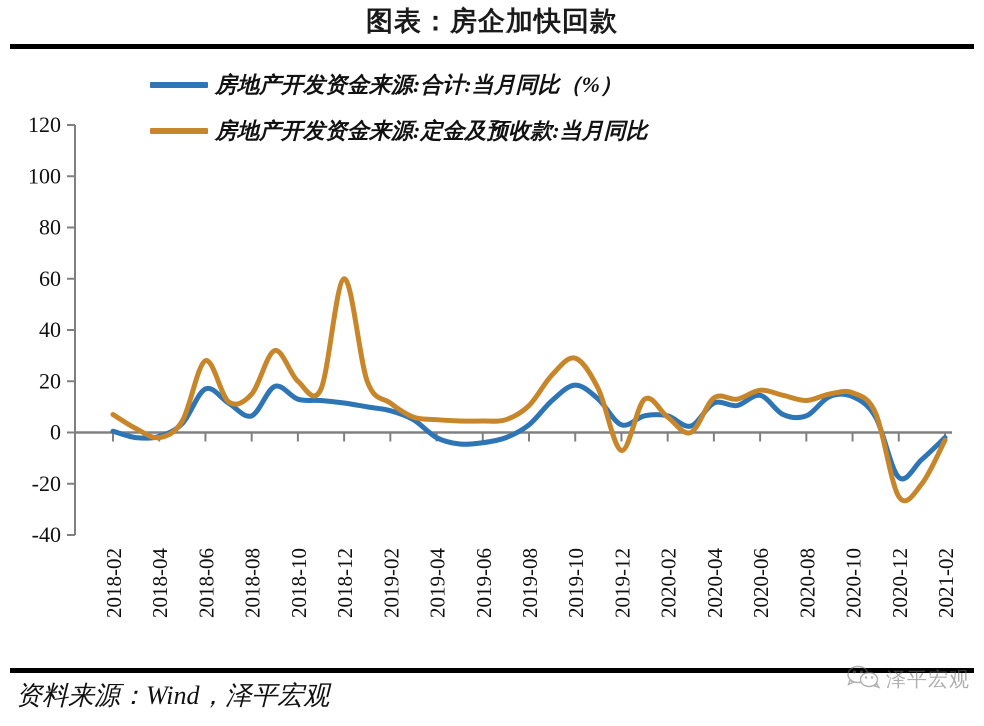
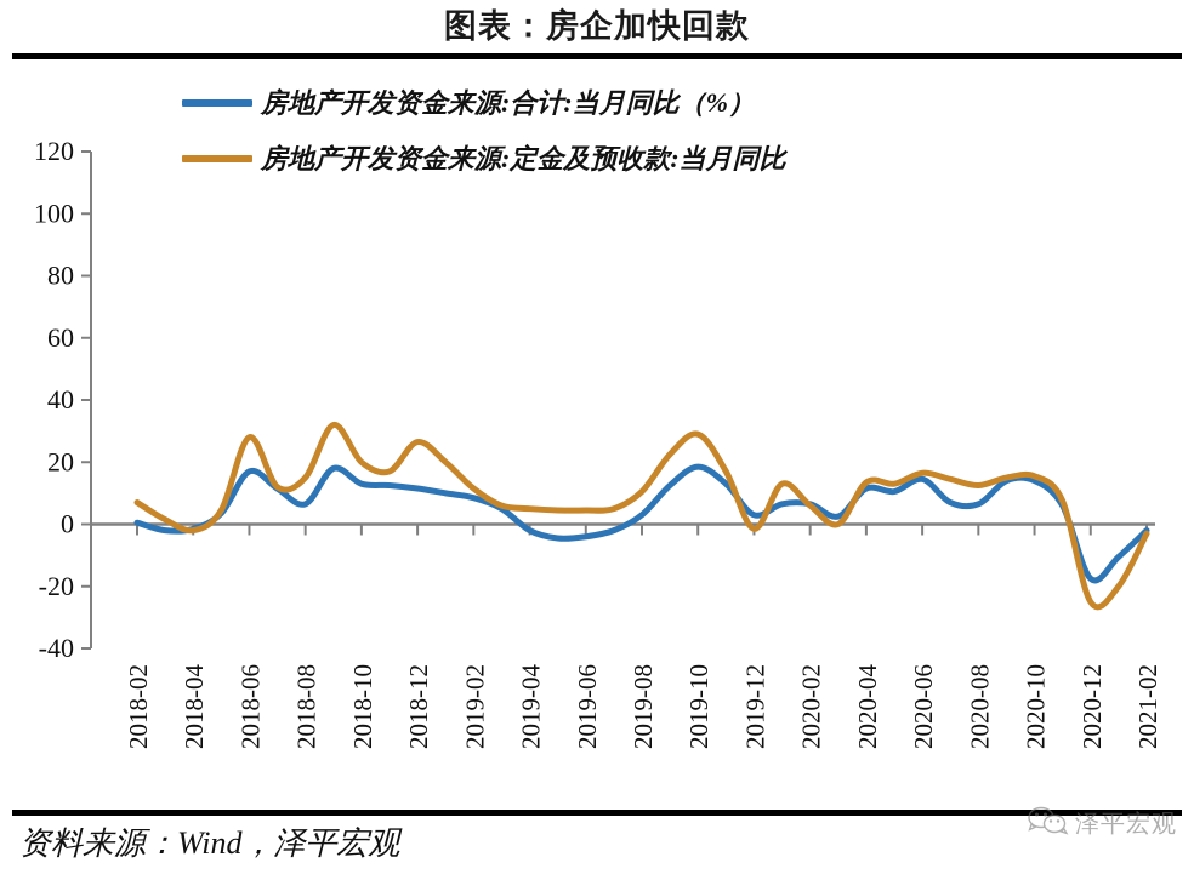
房地产开发资金来源:定金及预收款:当月同比/2018-12: 60 -> 26
房地产开发资金来源:定金及预收款:当月同比/2019-12: -7 -> -2
